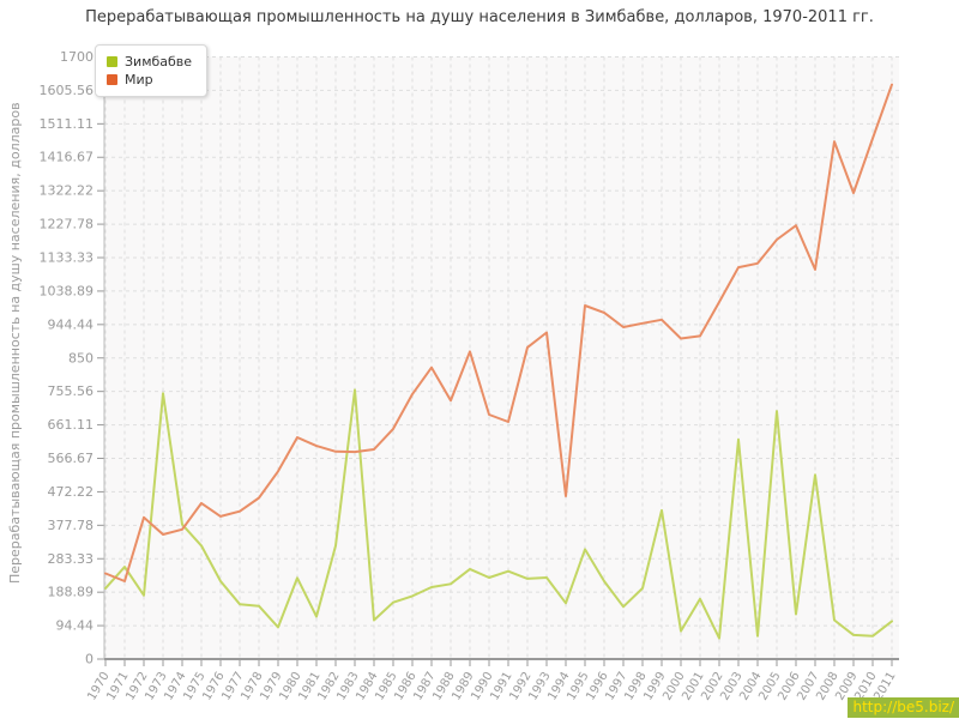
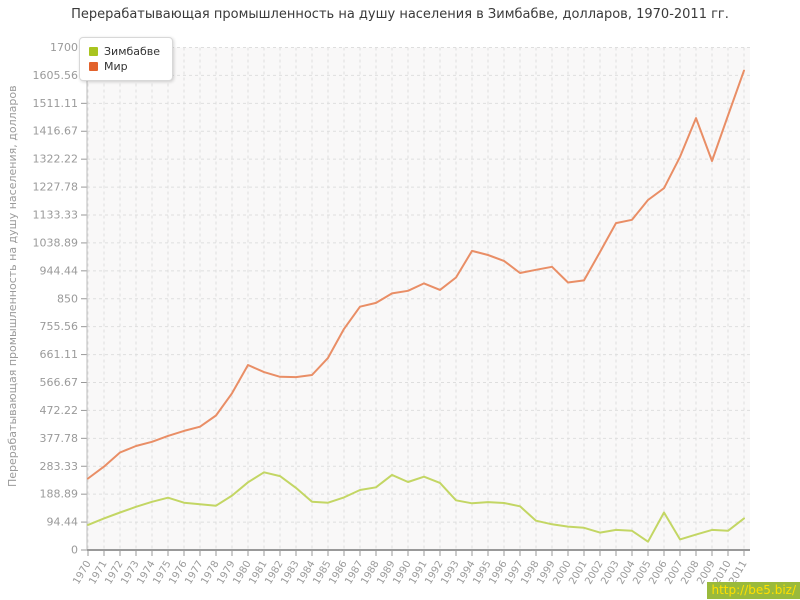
Зимбабве/1970: 200 -> 80
Зимбабве/1971: 260 -> 110
Мир/1971: 220 -> 280
Зимбабве/1972: 180 -> 130
Мир/1972: 400 -> 330
Зимбабве/1973: 750 -> 150
Зимбабве/1974: 380 -> 160
Зимбабве/1975: 320 -> 180
Мир/1975: 440 -> 390
Зимбабве/1976: 220 -> 160
Зимбабве/1979: 90 -> 180
Зимбабве/1981: 120 -> 260
Зимбабве/1982: 320 -> 250
Зимбабве/1983: 760 -> 210
Зимбабве/1984: 110 -> 160
Мир/1988: 730 -> 840
Мир/1990: 690 -> 880
Мир/1991: 670 -> 900
Зимбабве/1993: 230 -> 170
Мир/1994: 460 -> 1010
Зимбабве/1995: 310 -> 160
Зимбабве/1996: 220 -> 160
Зимбабве/1998: 200 -> 100
Зимбабве/1999: 420 -> 90
Зимбабве/2001: 170 -> 80
Зимбабве/2003: 620 -> 70
Зимбабве/2005: 700 -> 30
Зимбабве/2007: 520 -> 40
Мир/2007: 1100 -> 1330
Зимбабве/2008: 110 -> 50
